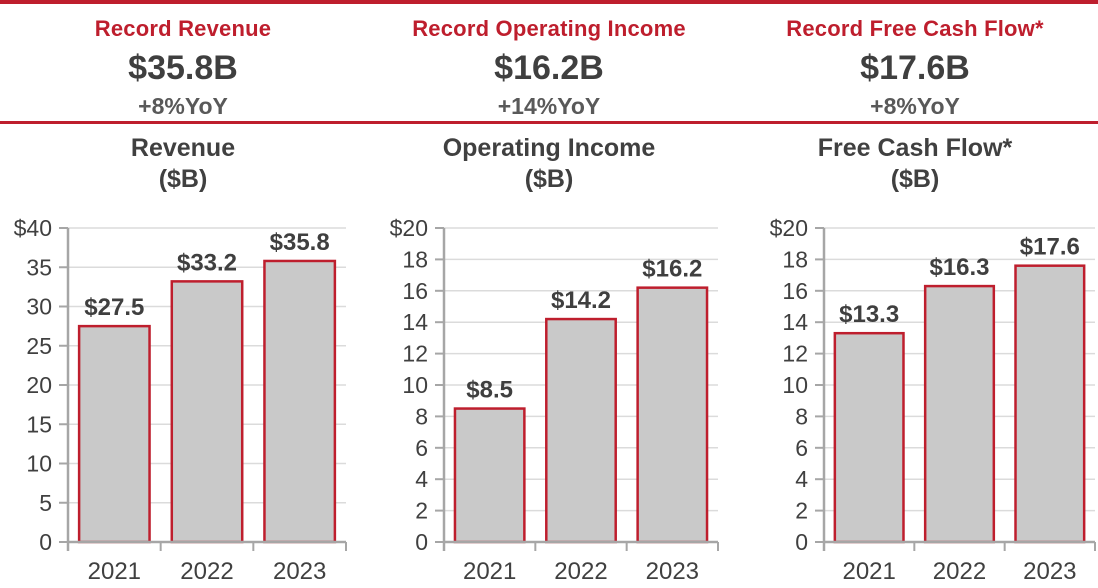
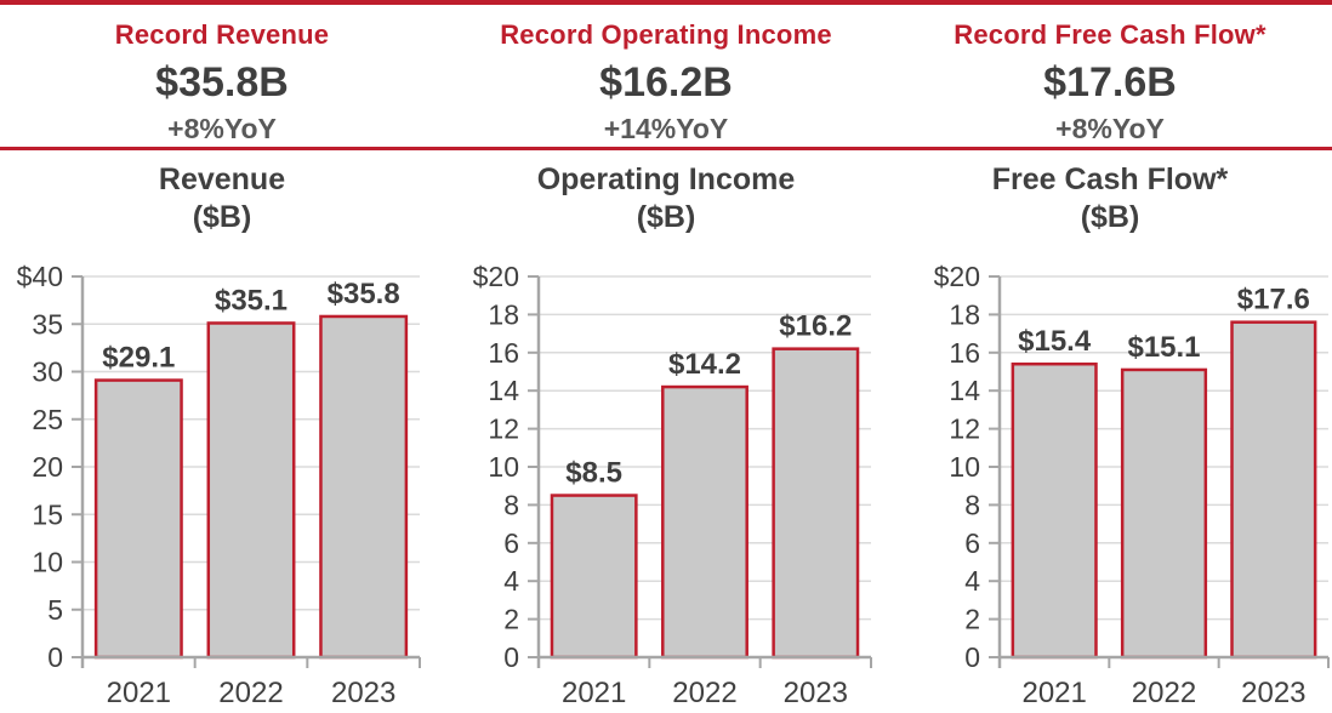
Revenue/2021: $27.5 -> $29.1
Revenue/2022: $33.2 -> $35.1
Free Cash Flow*/2021: $13.3 -> $15.4
Free Cash Flow*/2022: $16.3 -> $15.1
